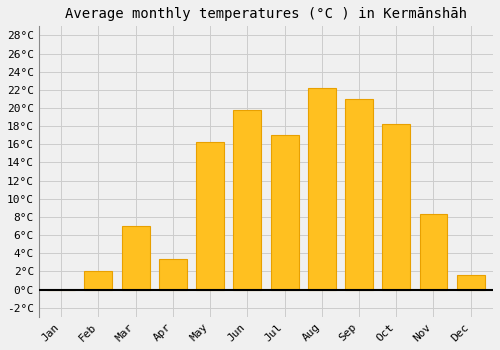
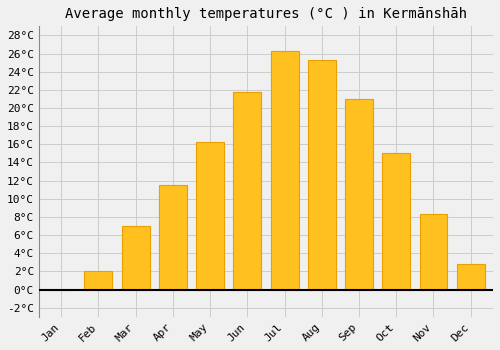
Apr: 3.4°C -> 11.5°C
Jun: 19.8°C -> 21.8°C
Jul: 17.0°C -> 26.3°C
Aug: 22.2°C -> 25.3°C
Oct: 18.2°C -> 15.0°C
Dec: 1.6°C -> 2.8°C
